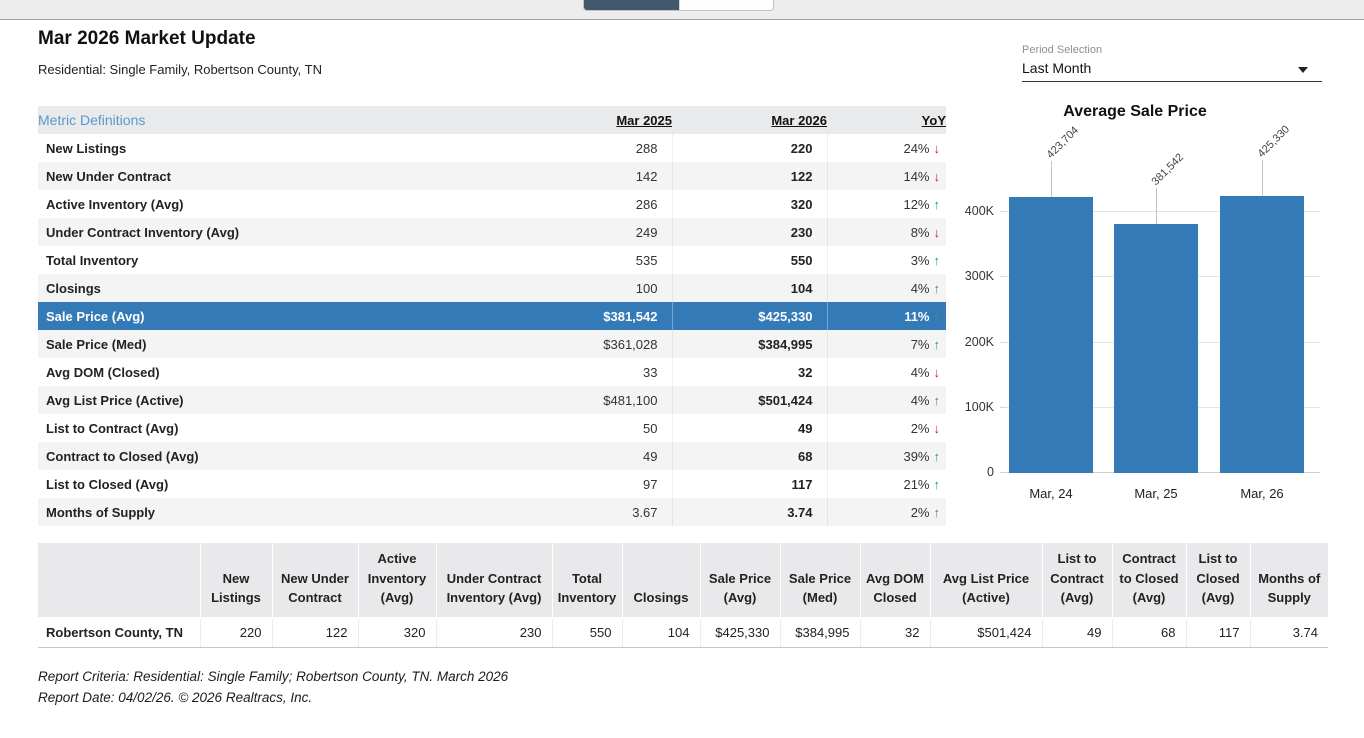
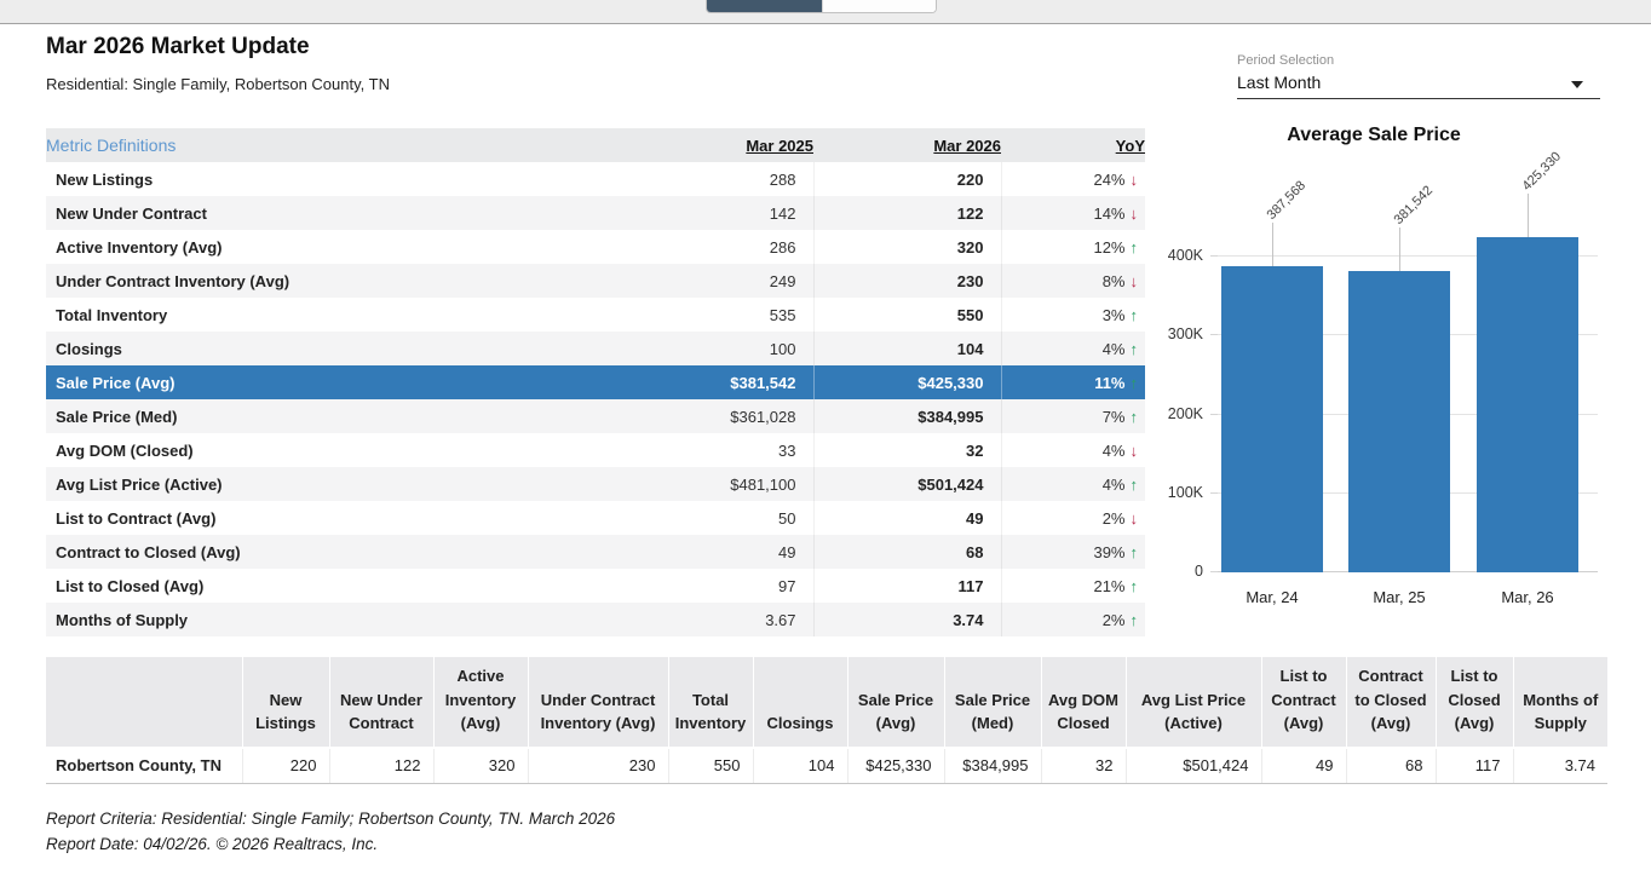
Mar, 24: 423,704 -> 387,568
